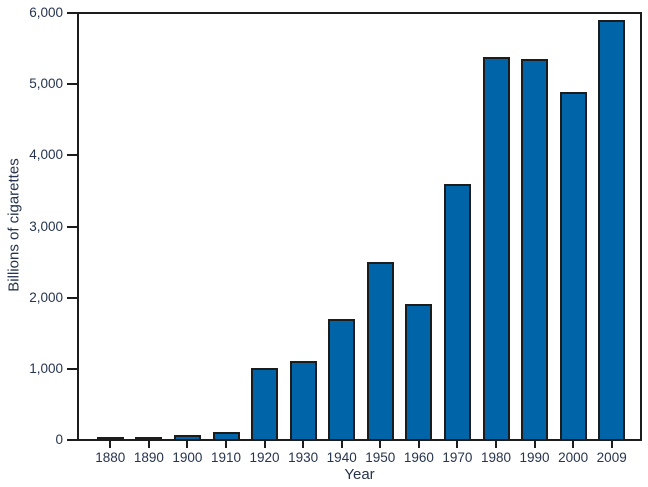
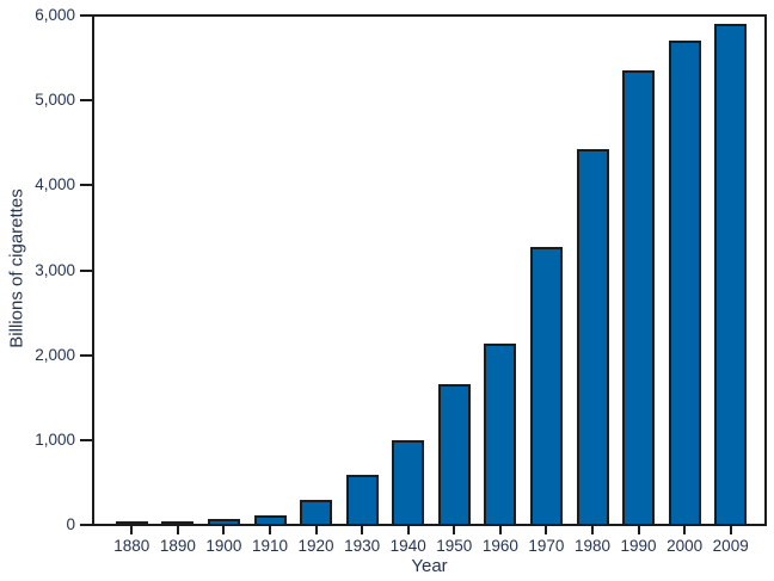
1920: 1000 -> 300
1930: 1100 -> 600
1940: 1700 -> 1000
1950: 2500 -> 1600
1960: 1900 -> 2100
1970: 3600 -> 3300
1980: 5400 -> 4400
2000: 4900 -> 5700
